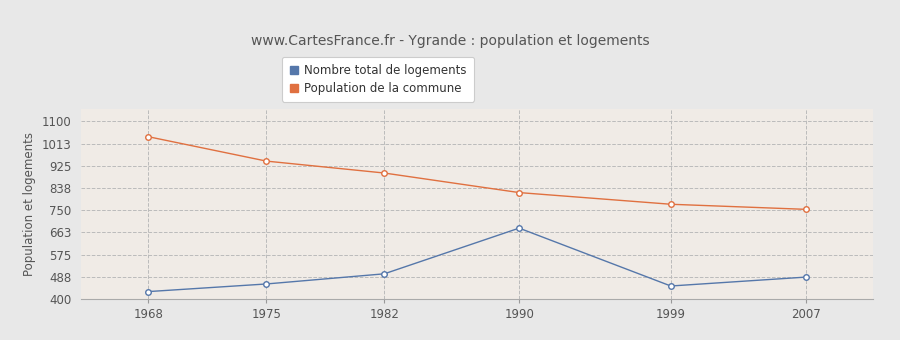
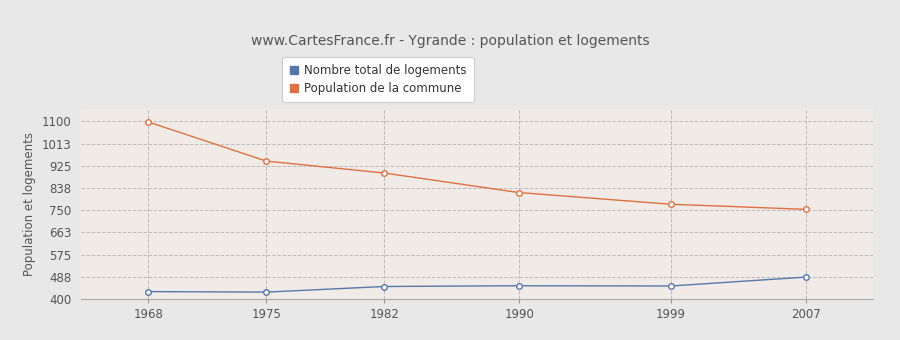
Population de la commune/1968: 1040 -> 1098
Nombre total de logements/1975: 460 -> 428
Nombre total de logements/1982: 500 -> 450
Nombre total de logements/1990: 680 -> 453
